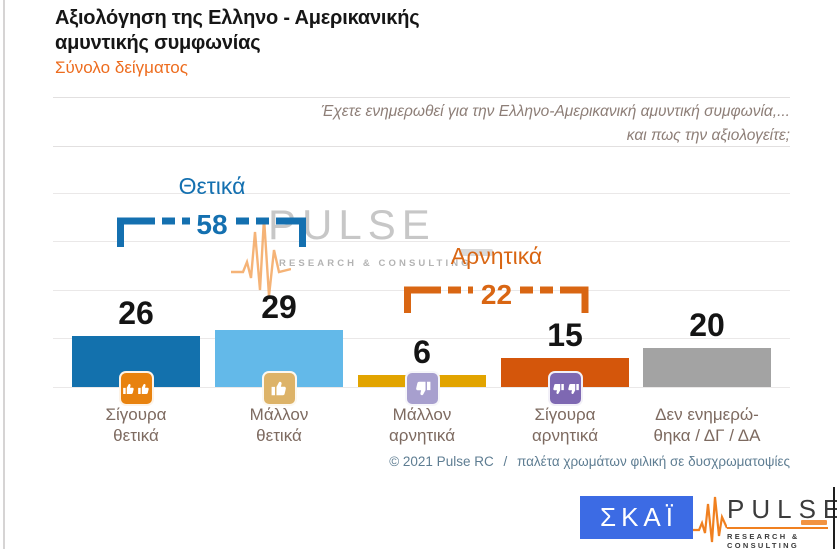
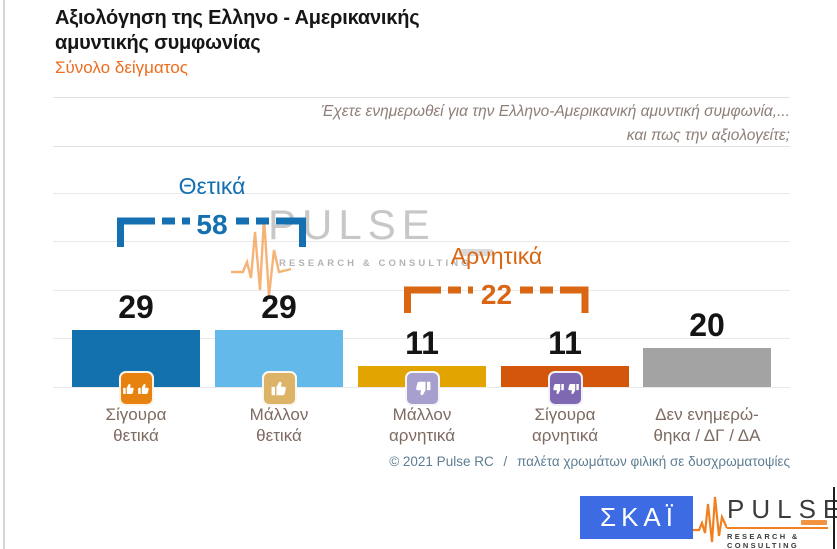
Σίγουρα θετικά: 26 -> 29
Μάλλον αρνητικά: 6 -> 11
Σίγουρα αρνητικά: 15 -> 11
